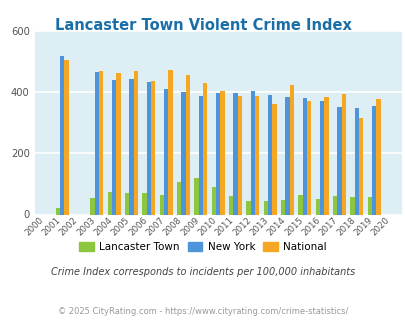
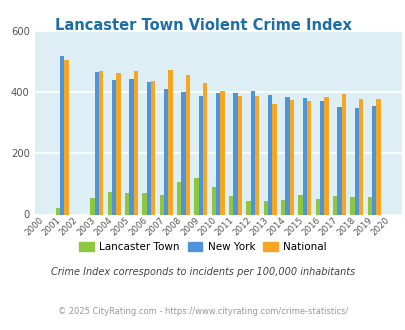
National/2014: 425 -> 375
National/2018: 315 -> 379
